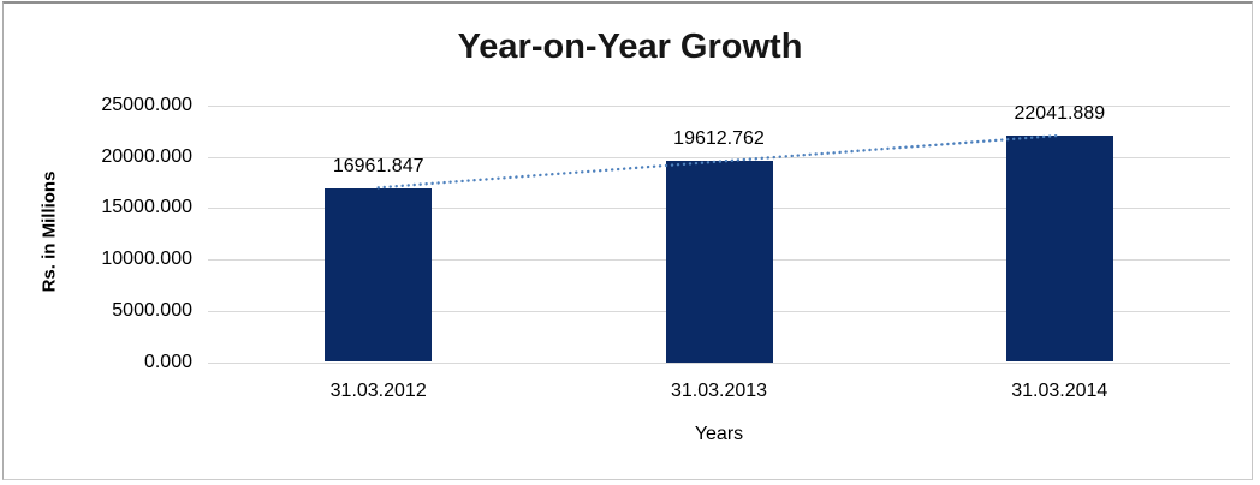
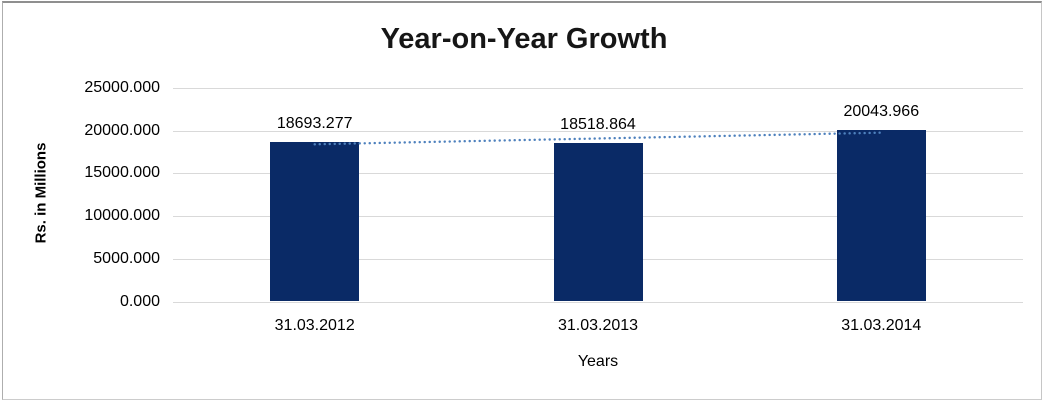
31.03.2012: 16961.847 -> 18693.277
31.03.2013: 19612.762 -> 18518.864
31.03.2014: 22041.889 -> 20043.966
